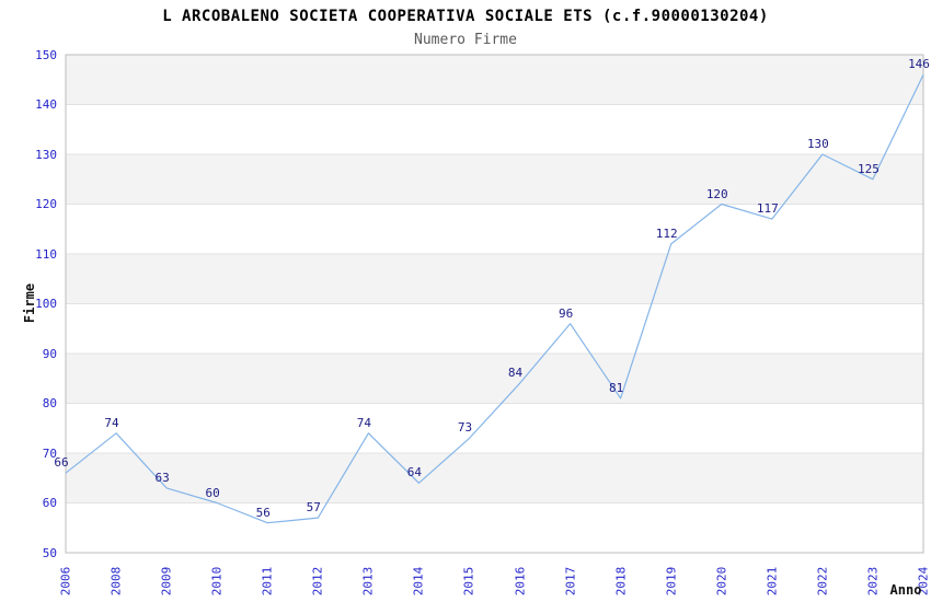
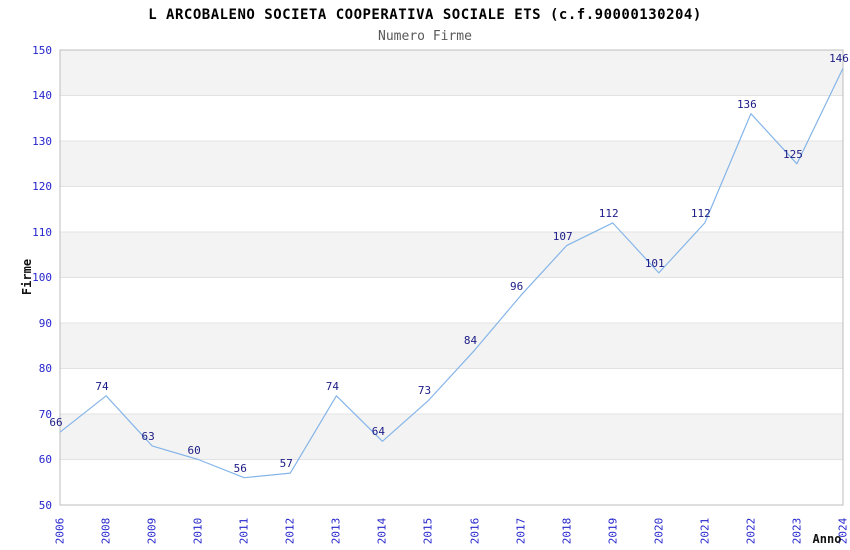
2018: 81 -> 107
2020: 120 -> 101
2021: 117 -> 112
2022: 130 -> 136
